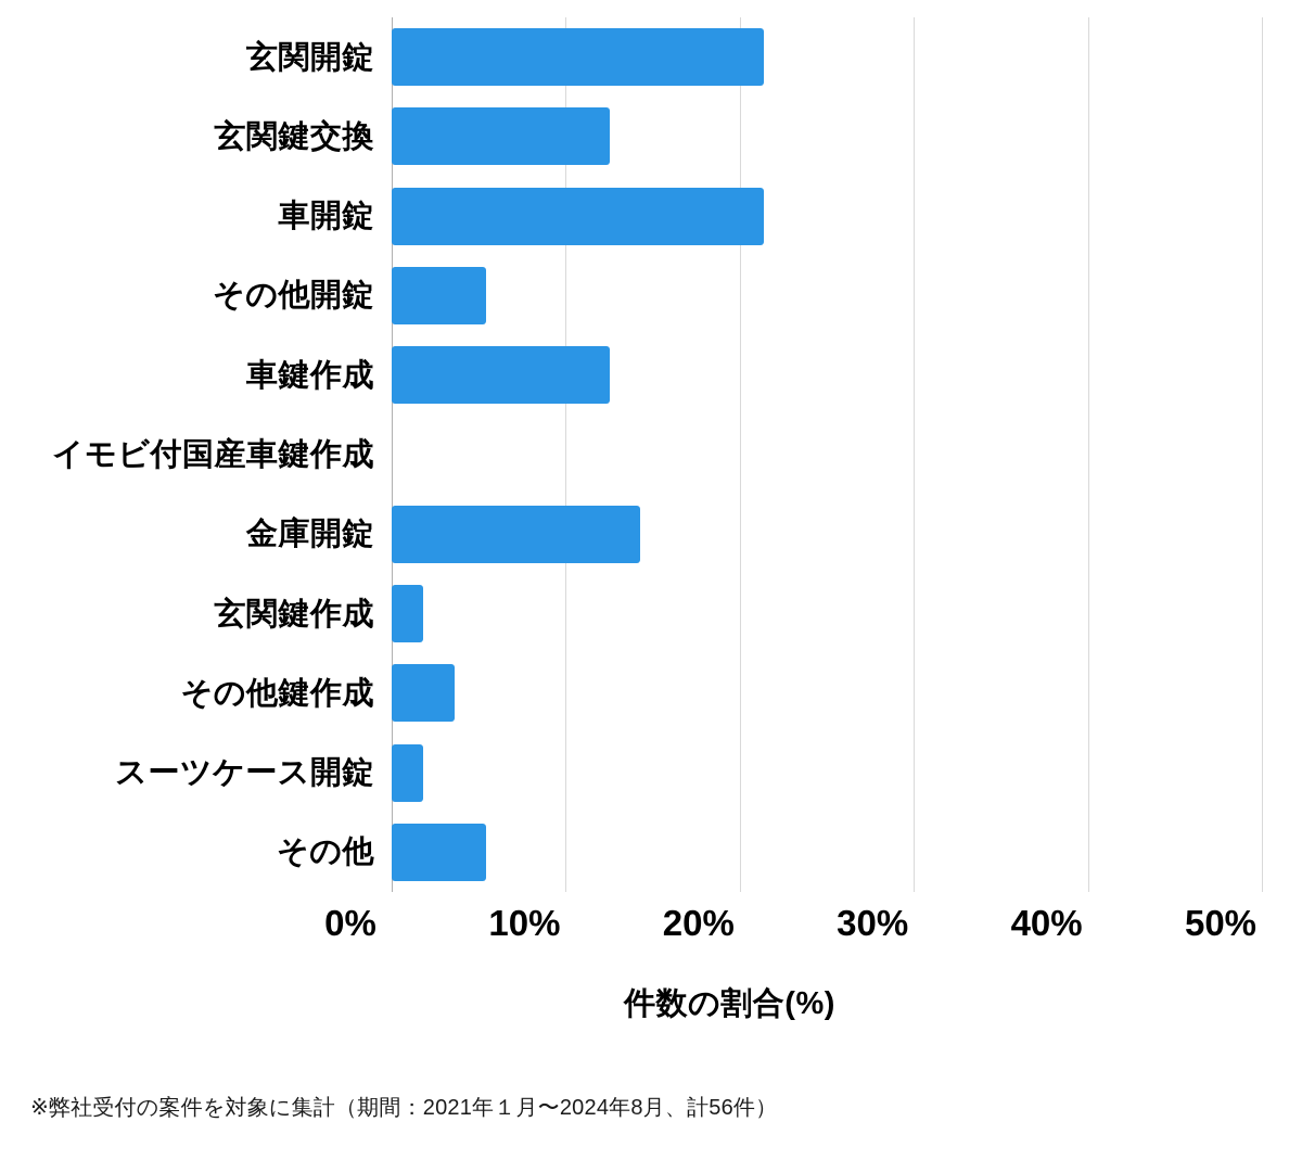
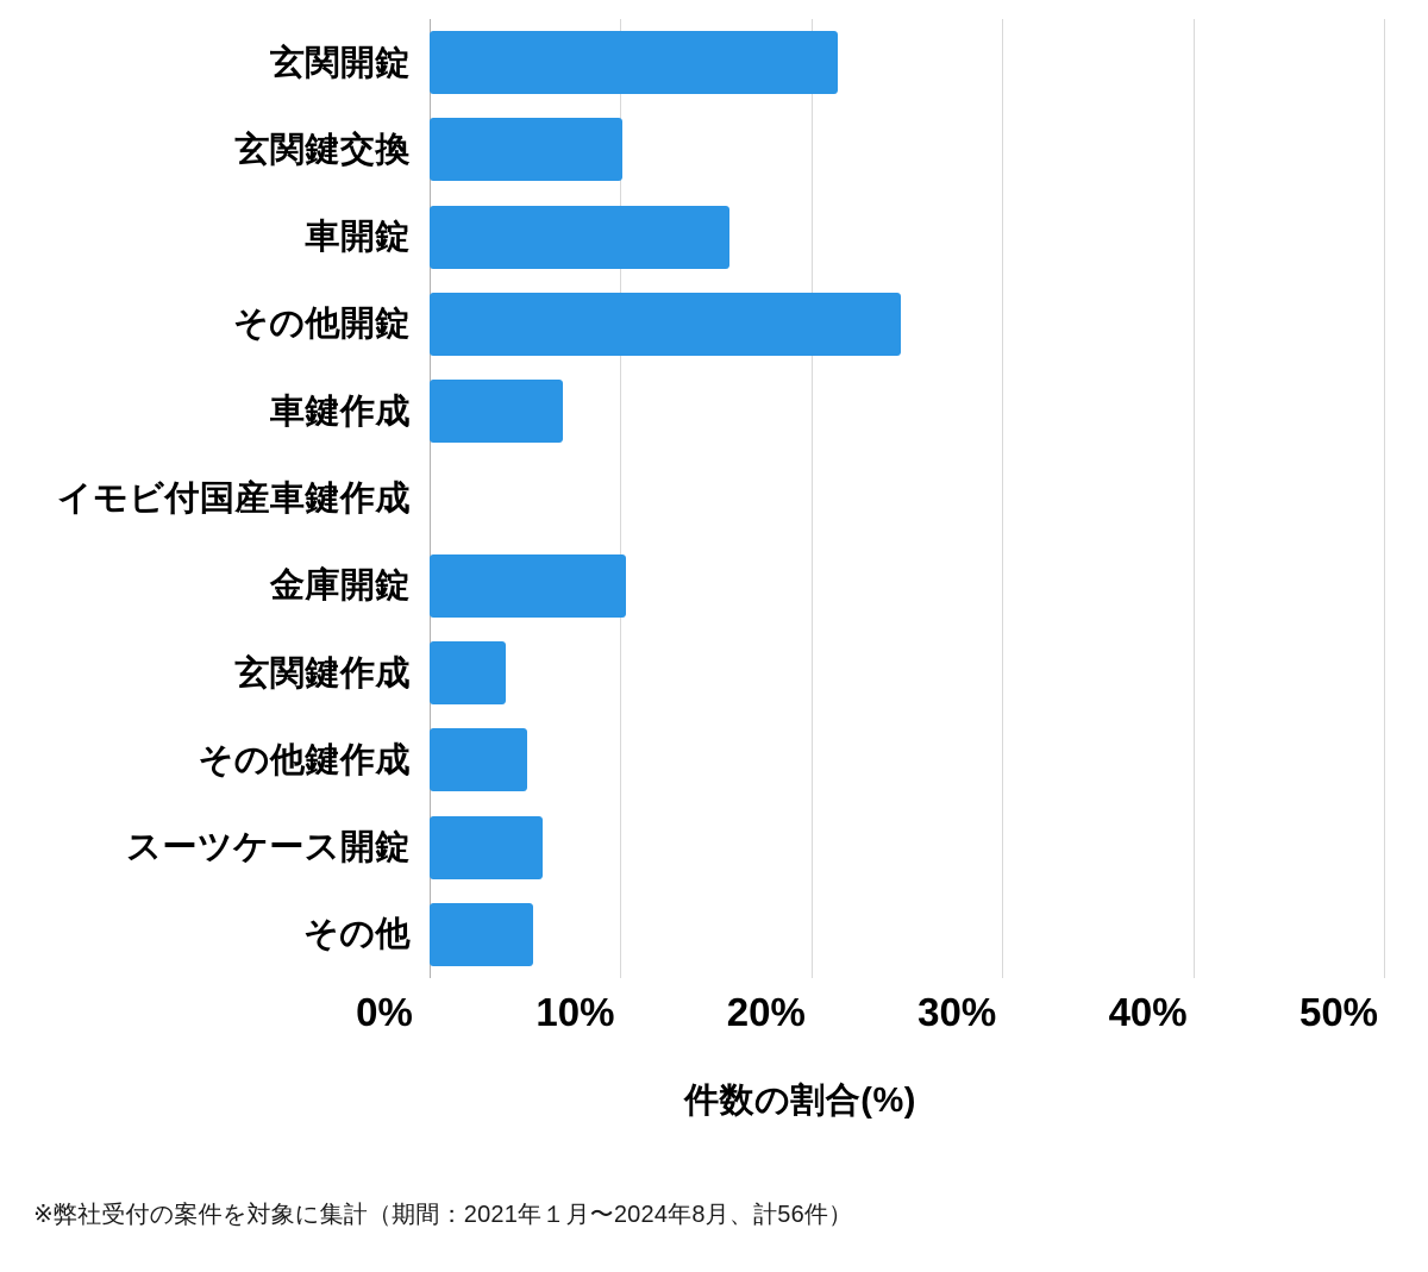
玄関鍵交換: 12.5% -> 10.1%
車開錠: 21.4% -> 15.7%
その他開錠: 5.4% -> 24.7%
車鍵作成: 12.5% -> 7.0%
金庫開錠: 14.3% -> 10.3%
玄関鍵作成: 1.8% -> 4.0%
その他鍵作成: 3.6% -> 5.1%
スーツケース開錠: 1.8% -> 5.9%
